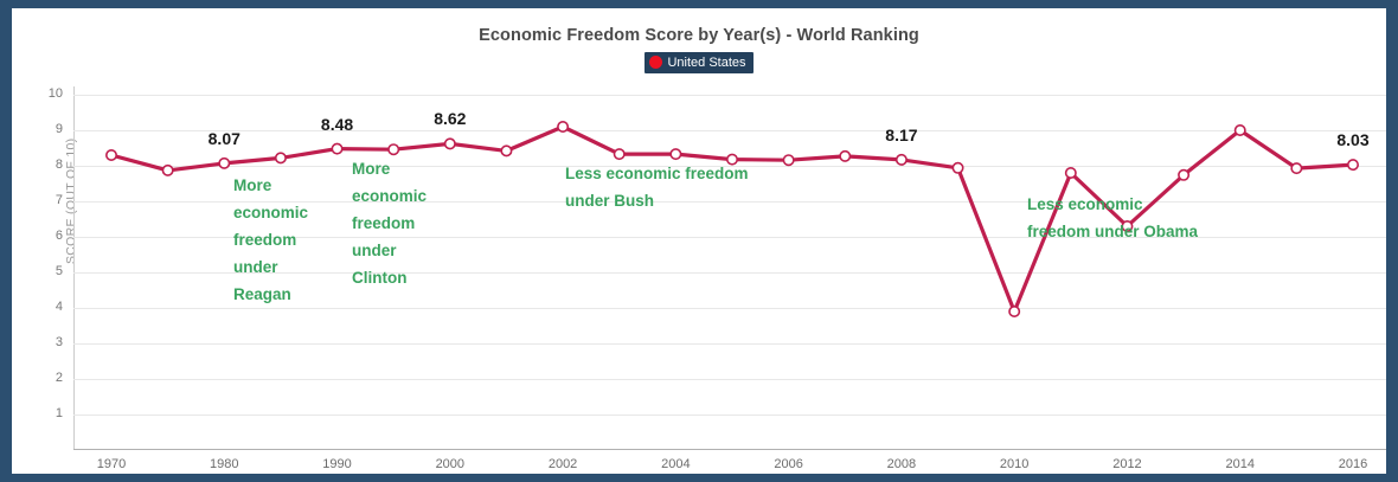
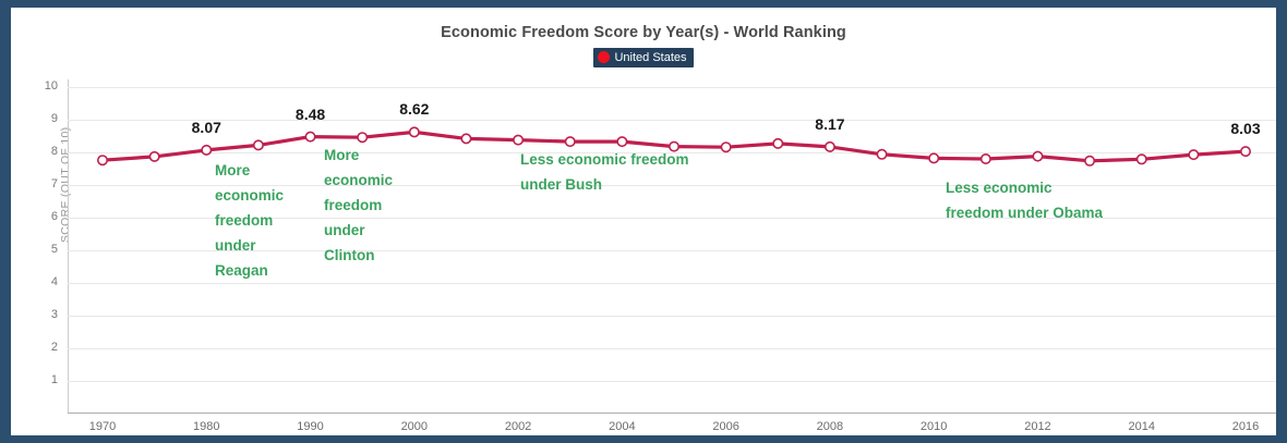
1970: 8.3 -> 7.8
2002: 9.1 -> 8.4
2010: 3.9 -> 7.8
2012: 6.3 -> 7.9
2014: 9.0 -> 7.8
